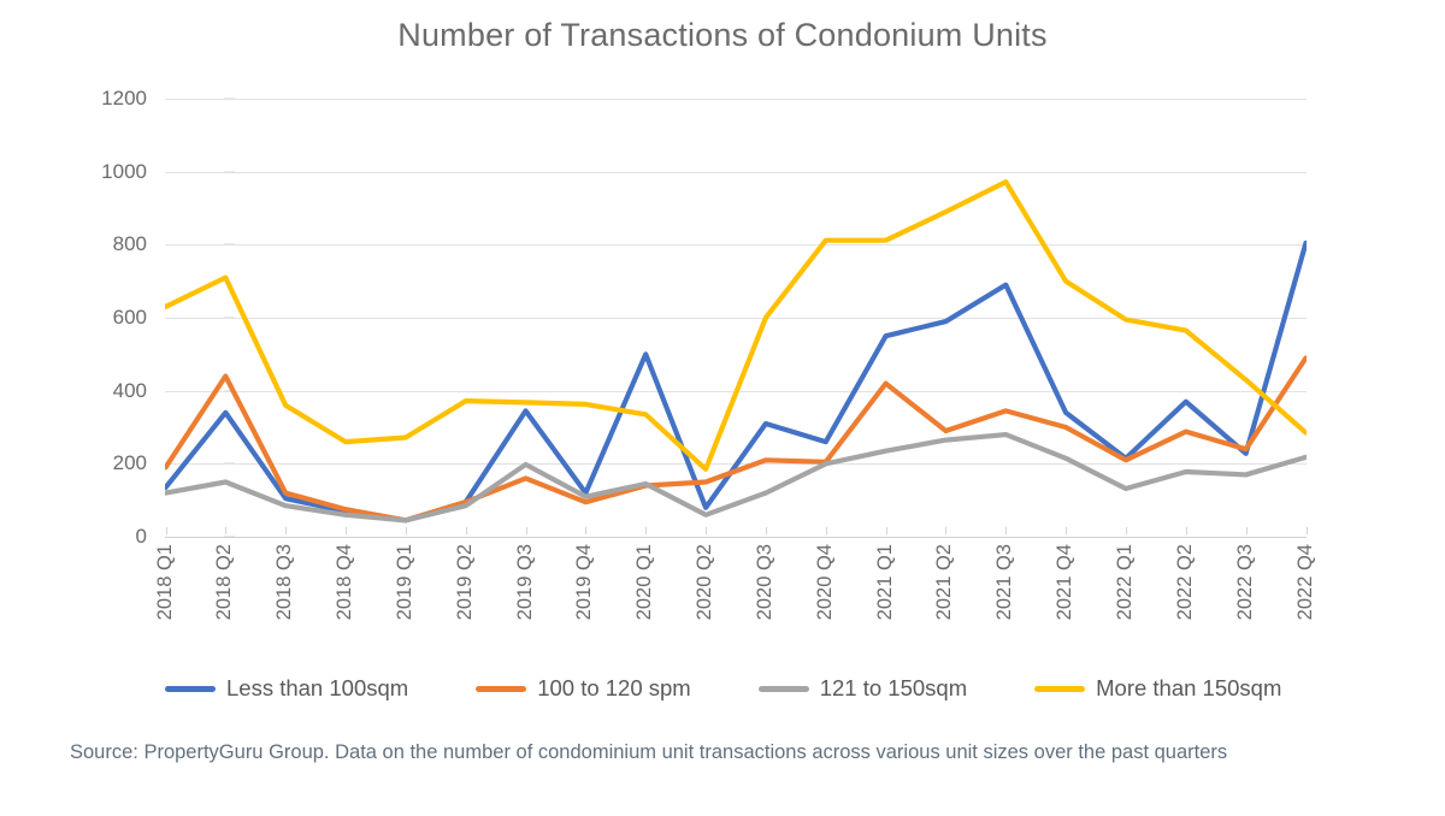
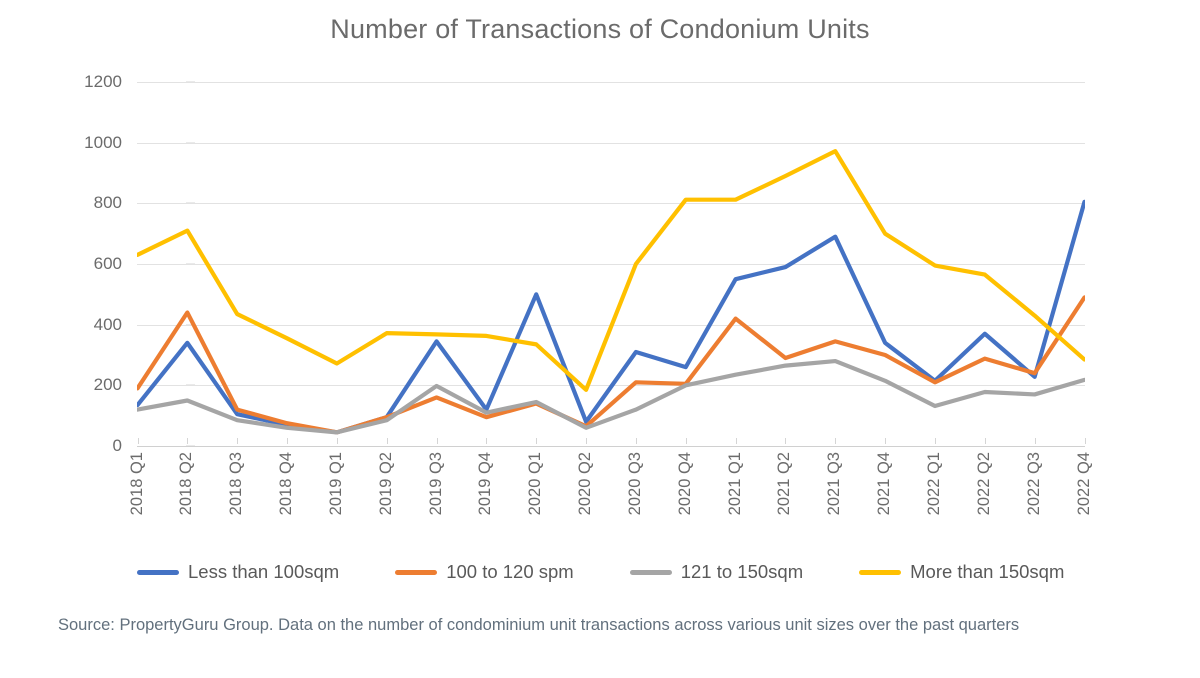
More than 150sqm/2018 Q3: 360 -> 440
More than 150sqm/2018 Q4: 260 -> 360
100 to 120 spm/2020 Q2: 150 -> 60
